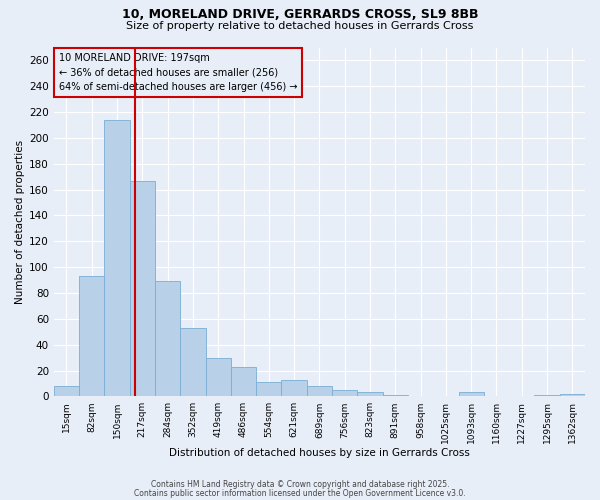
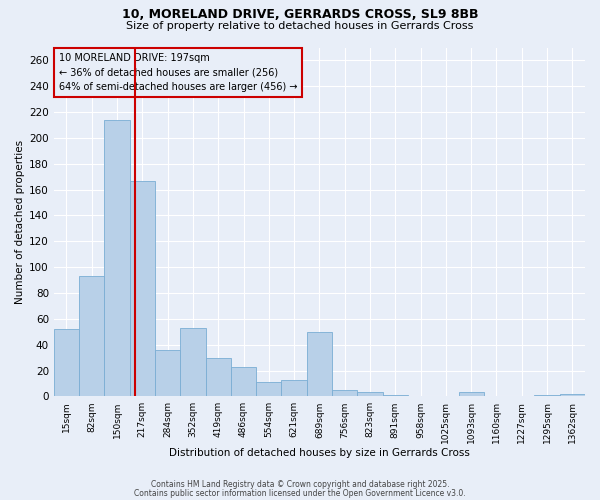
15sqm: 8 -> 52
284sqm: 89 -> 36
689sqm: 8 -> 50
